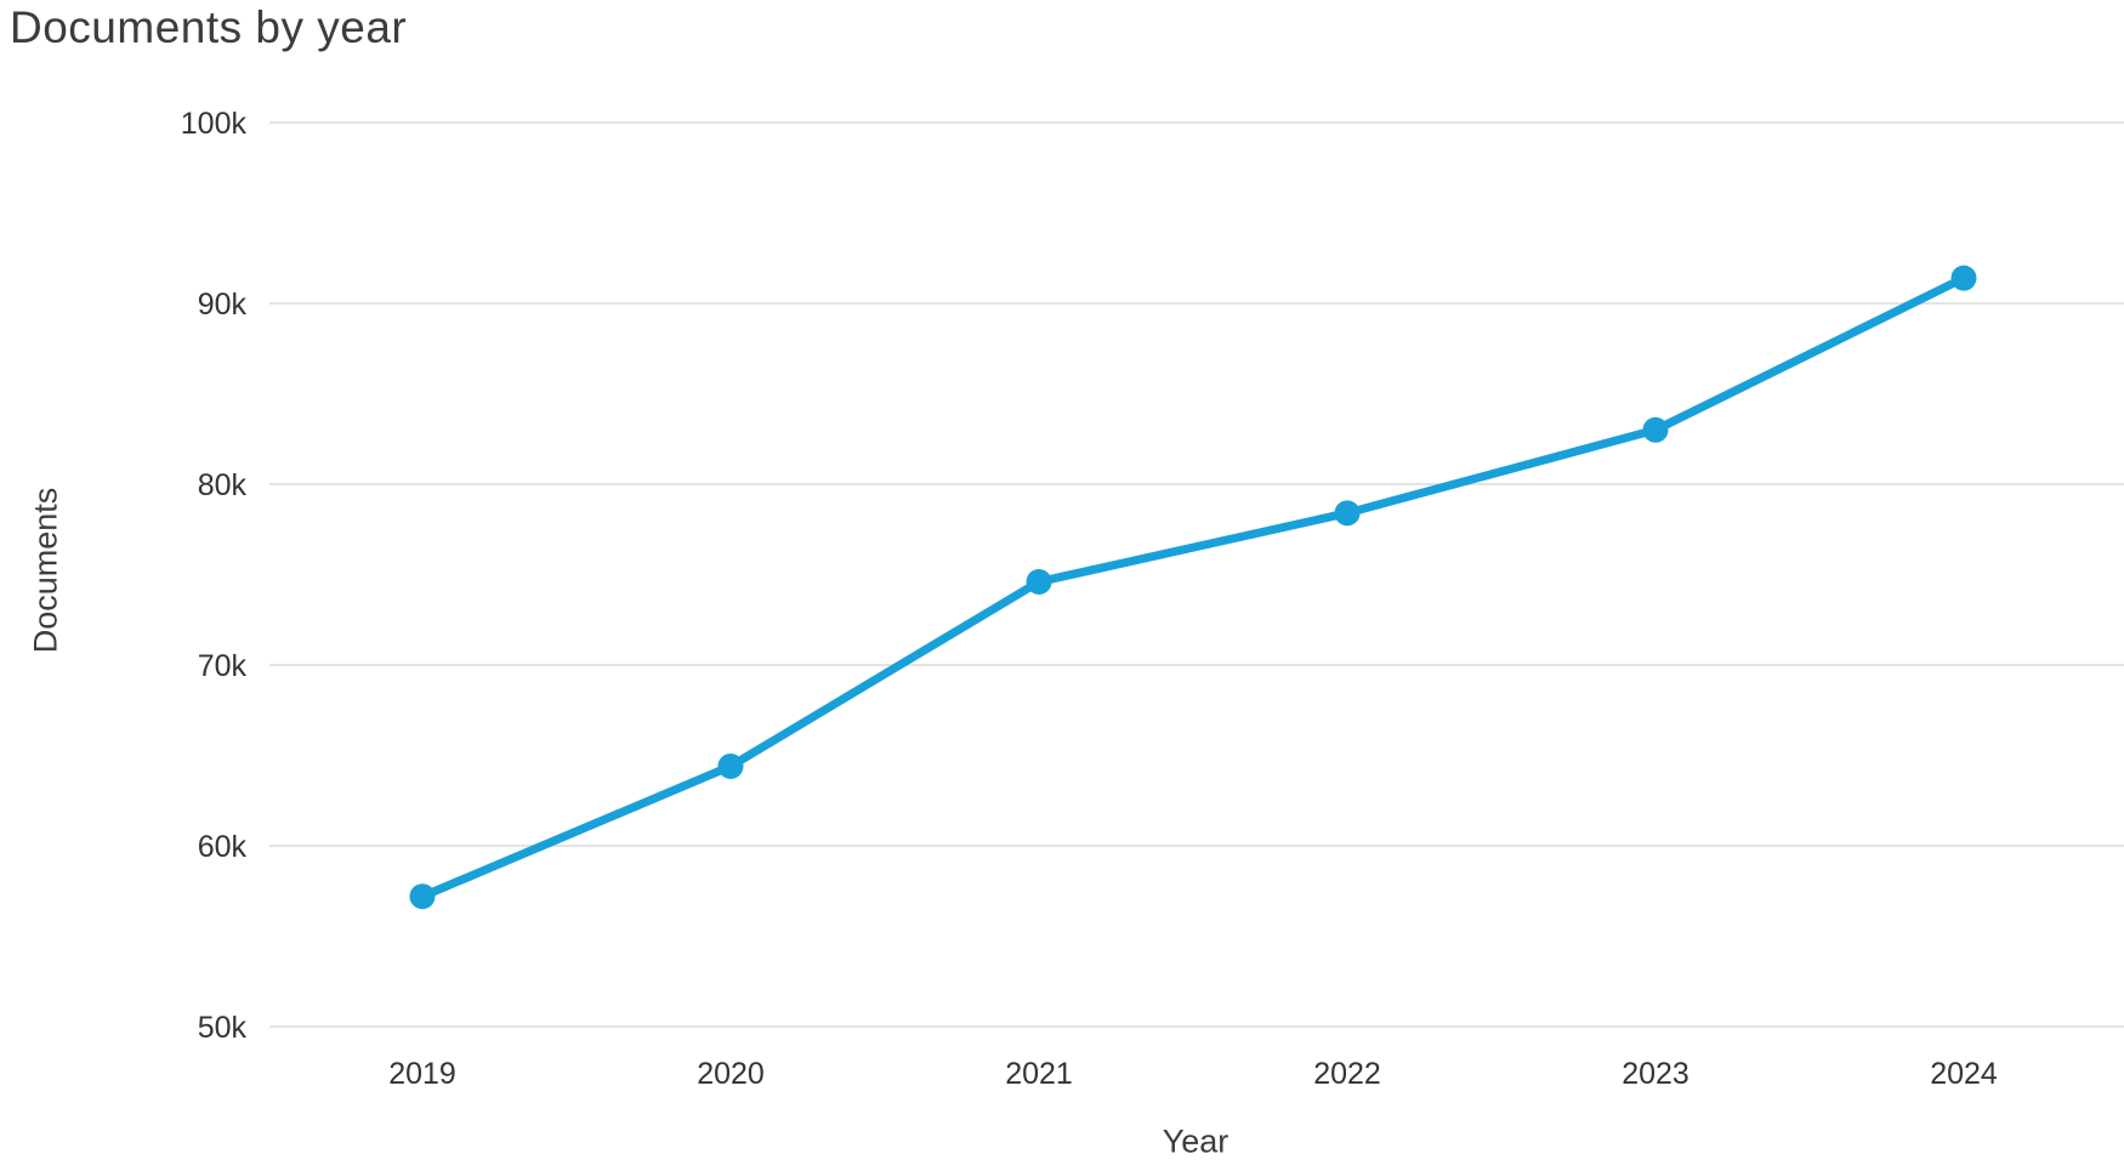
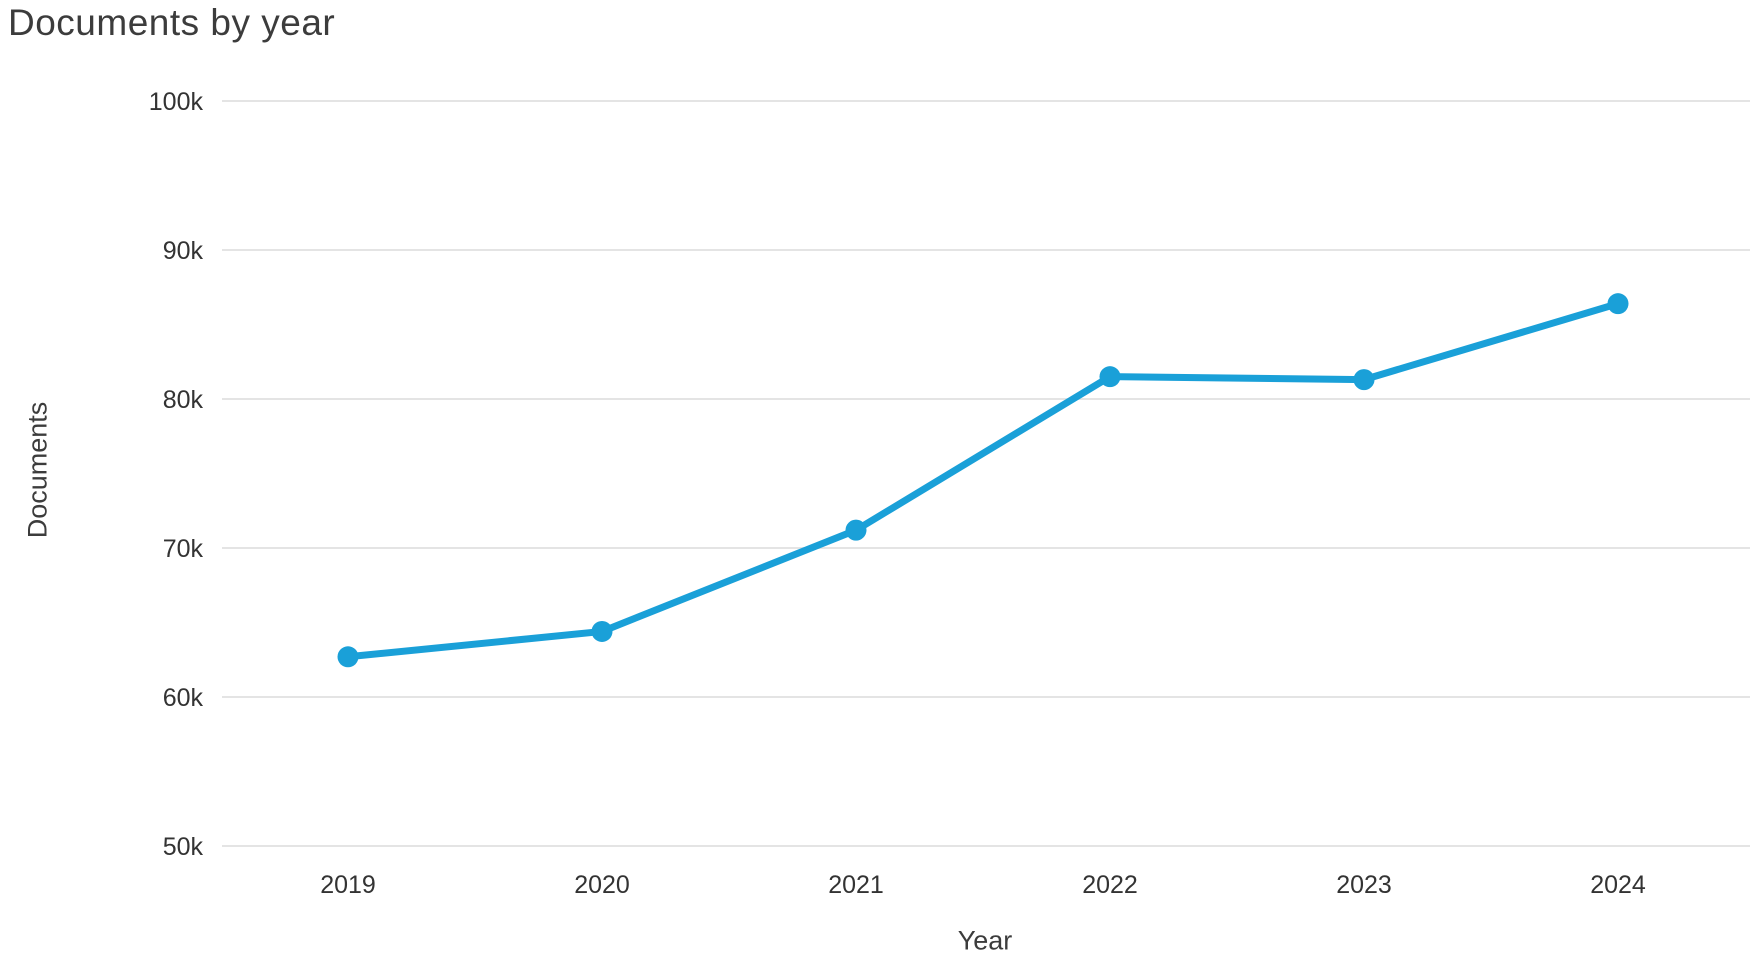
2019: 57.2k -> 62.7k
2021: 74.6k -> 71.2k
2022: 78.4k -> 81.5k
2023: 83.0k -> 81.3k
2024: 91.4k -> 86.4k
